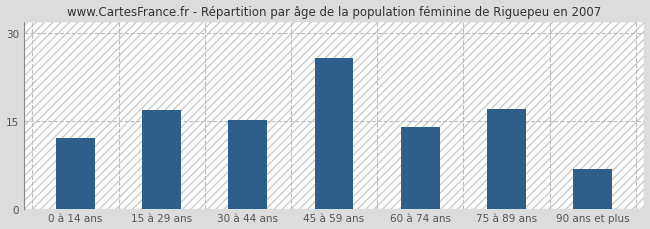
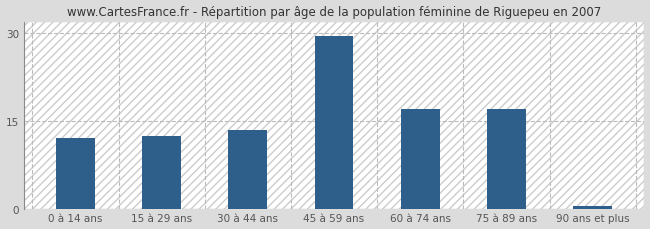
15 à 29 ans: 16.8 -> 12.5
30 à 44 ans: 15.2 -> 13.5
45 à 59 ans: 25.8 -> 29.5
60 à 74 ans: 14.0 -> 17.0
90 ans et plus: 6.8 -> 0.5
